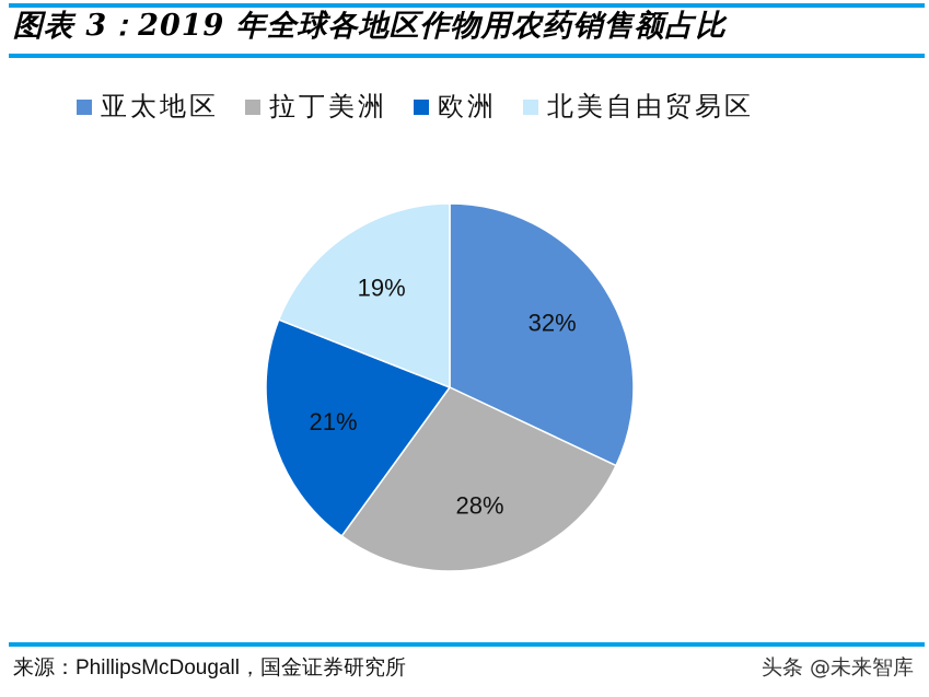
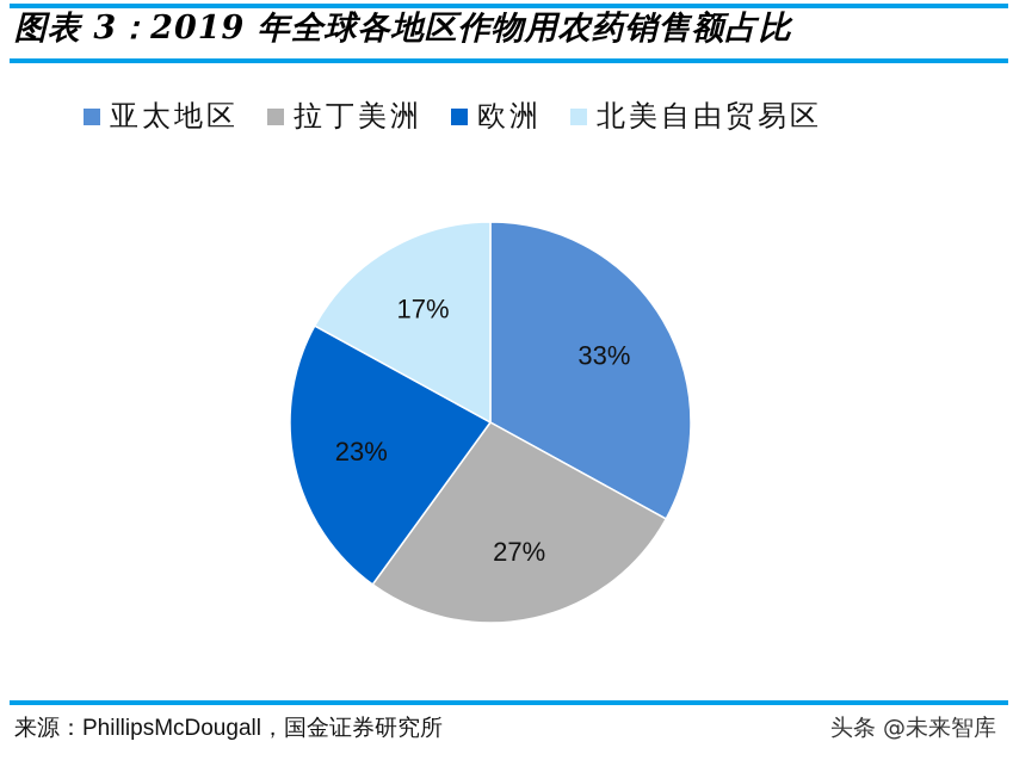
亚太地区: 32% -> 33%
拉丁美洲: 28% -> 27%
欧洲: 21% -> 23%
北美自由贸易区: 19% -> 17%
